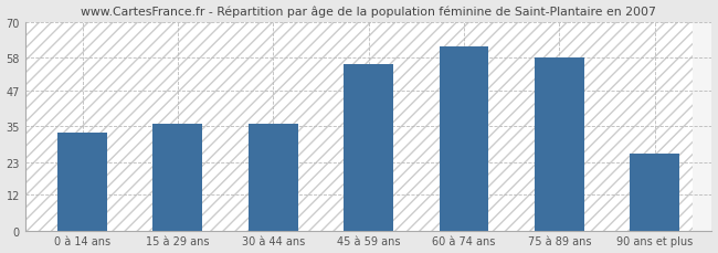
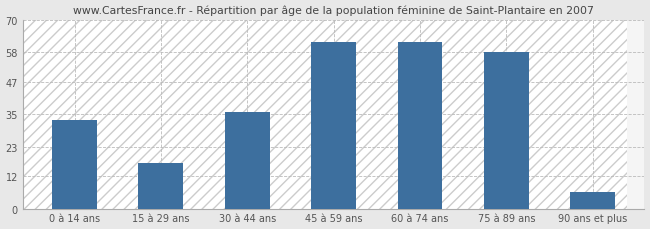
15 à 29 ans: 36 -> 17
45 à 59 ans: 56 -> 62
90 ans et plus: 26 -> 6
